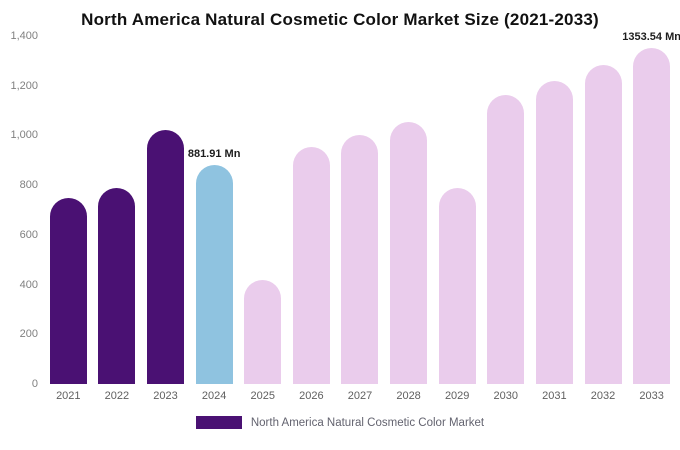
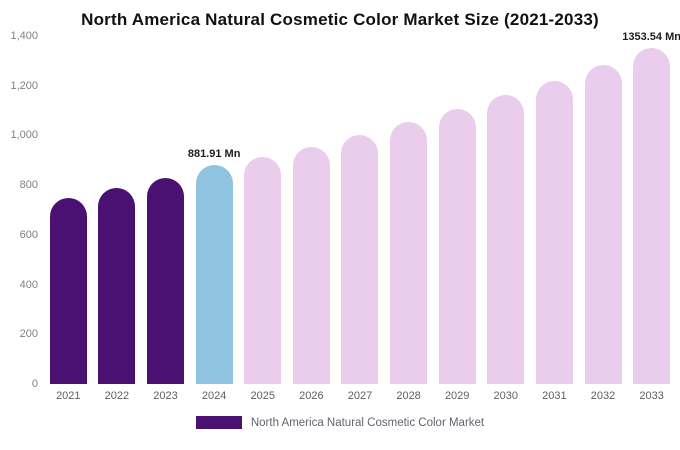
2023: 1020 -> 830
2025: 420 -> 920
2029: 790 -> 1110
